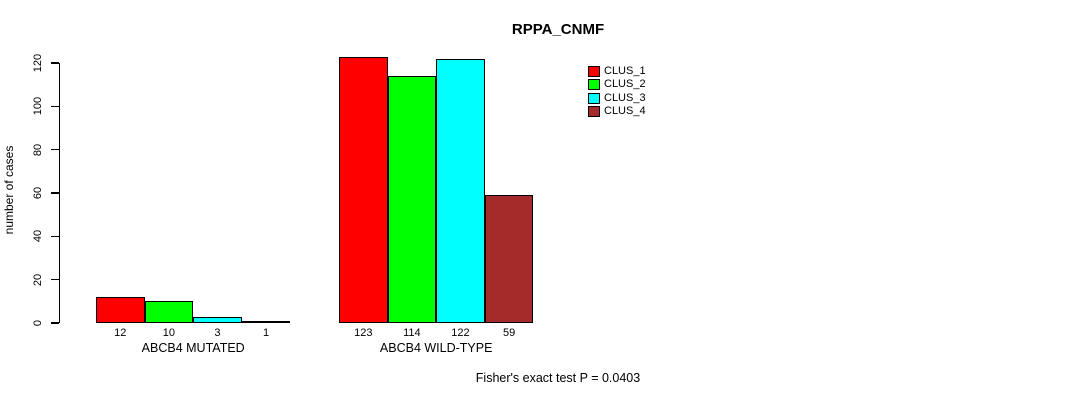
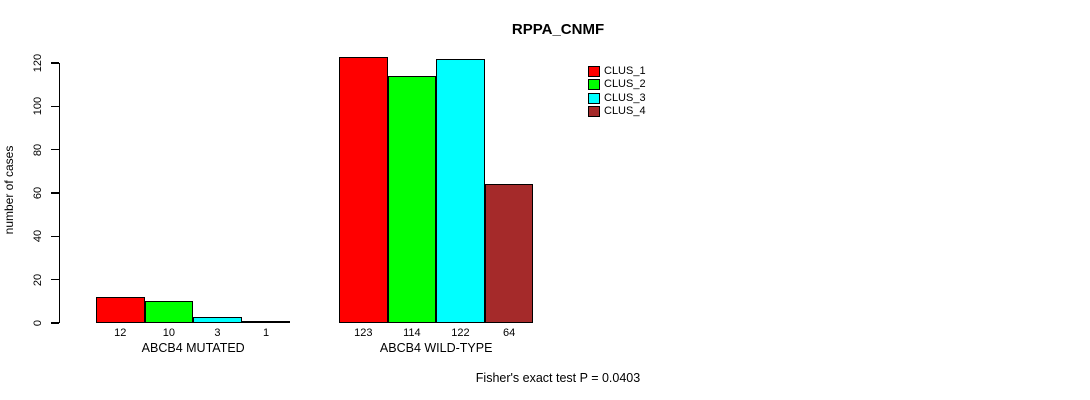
CLUS_4/ABCB4 WILD-TYPE: 59 -> 64
